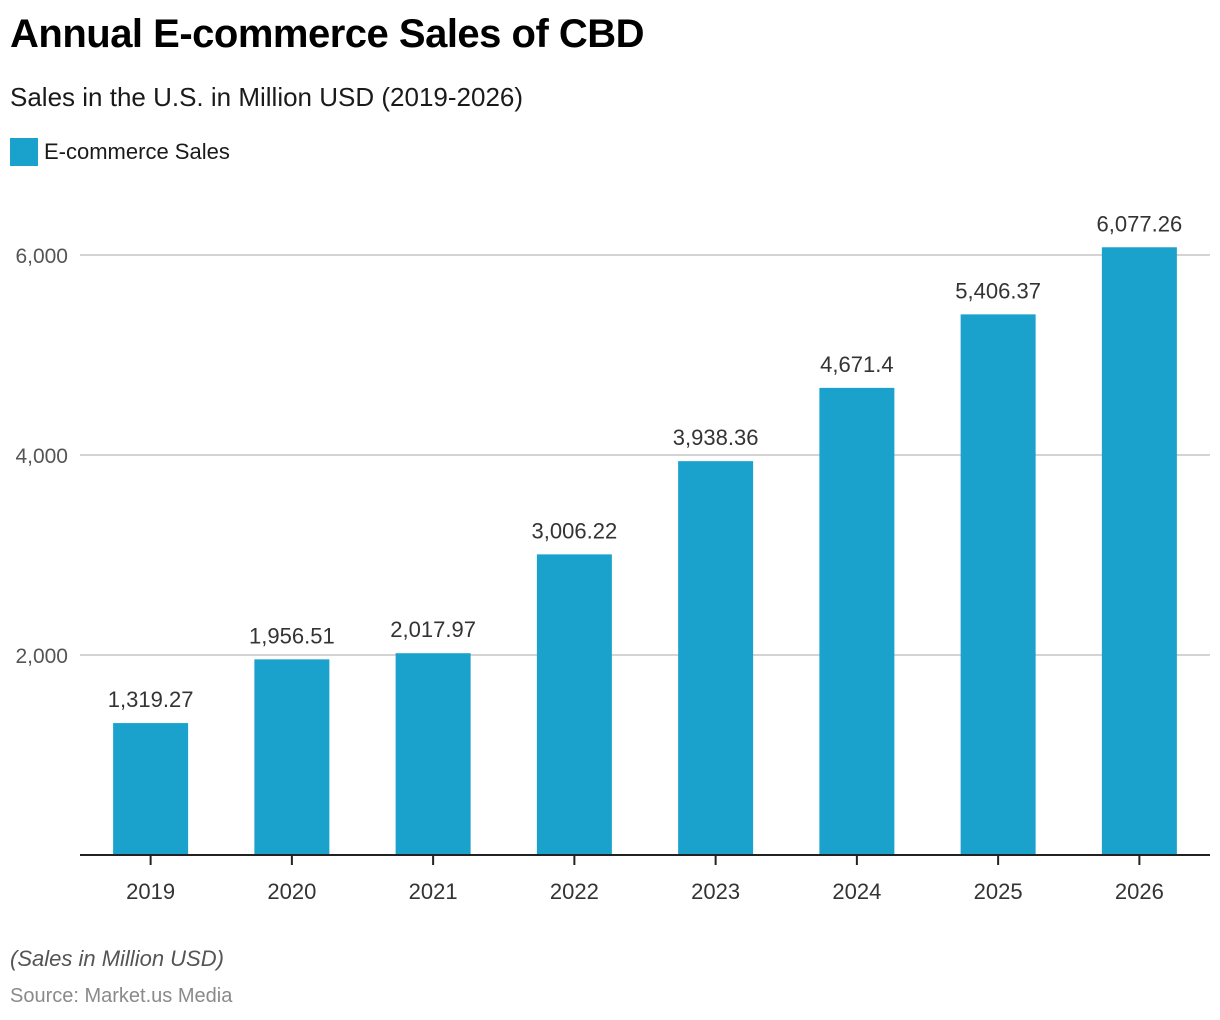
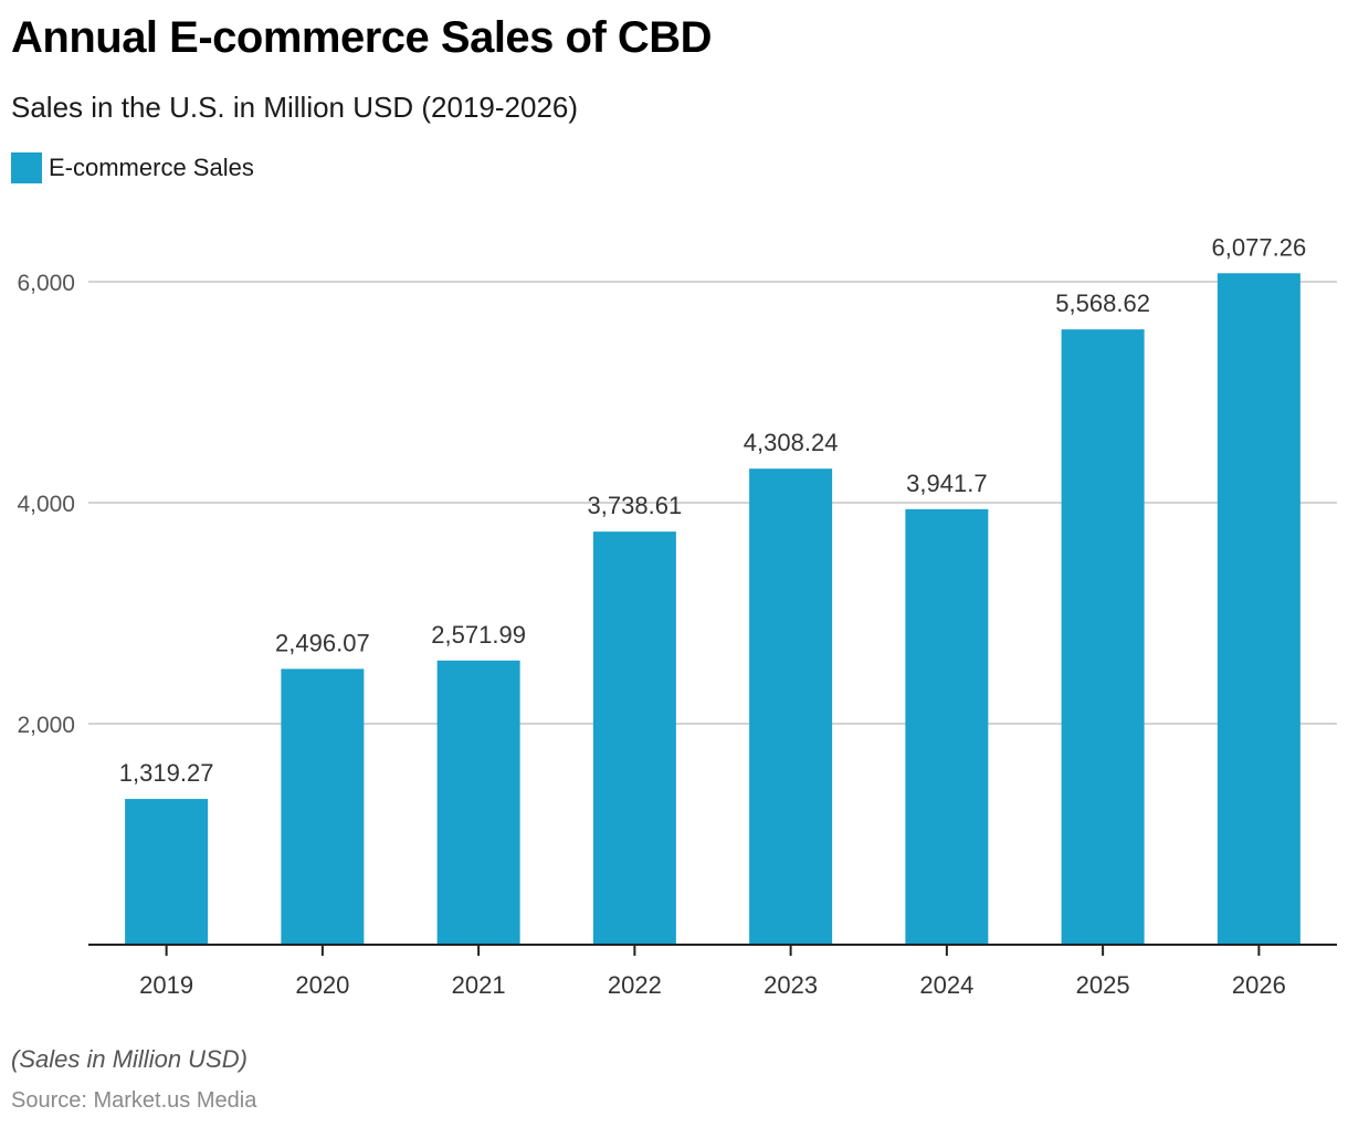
2020: 1,956.51 -> 2,496.07
2021: 2,017.97 -> 2,571.99
2022: 3,006.22 -> 3,738.61
2023: 3,938.36 -> 4,308.24
2024: 4,671.4 -> 3,941.7
2025: 5,406.37 -> 5,568.62
